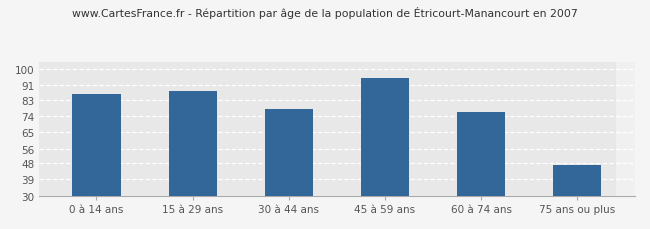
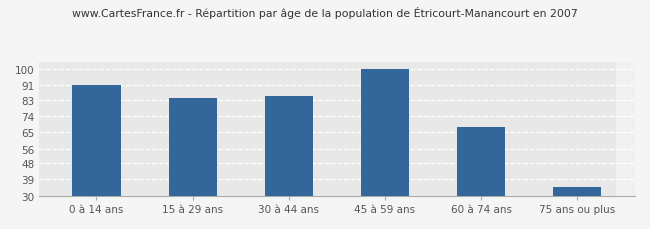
0 à 14 ans: 86 -> 91
15 à 29 ans: 88 -> 84
30 à 44 ans: 78 -> 85
45 à 59 ans: 95 -> 100
60 à 74 ans: 76 -> 68
75 ans ou plus: 47 -> 35
